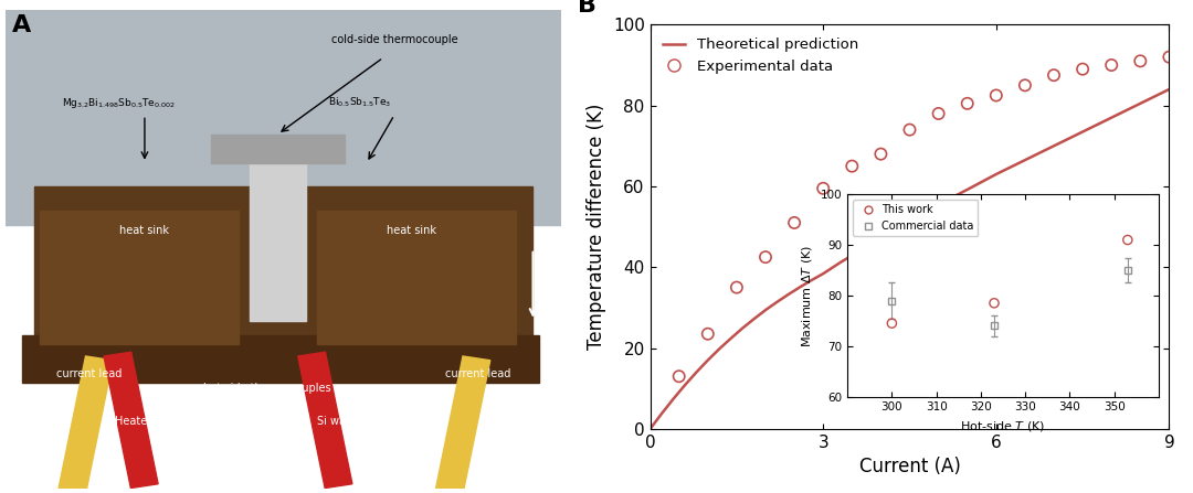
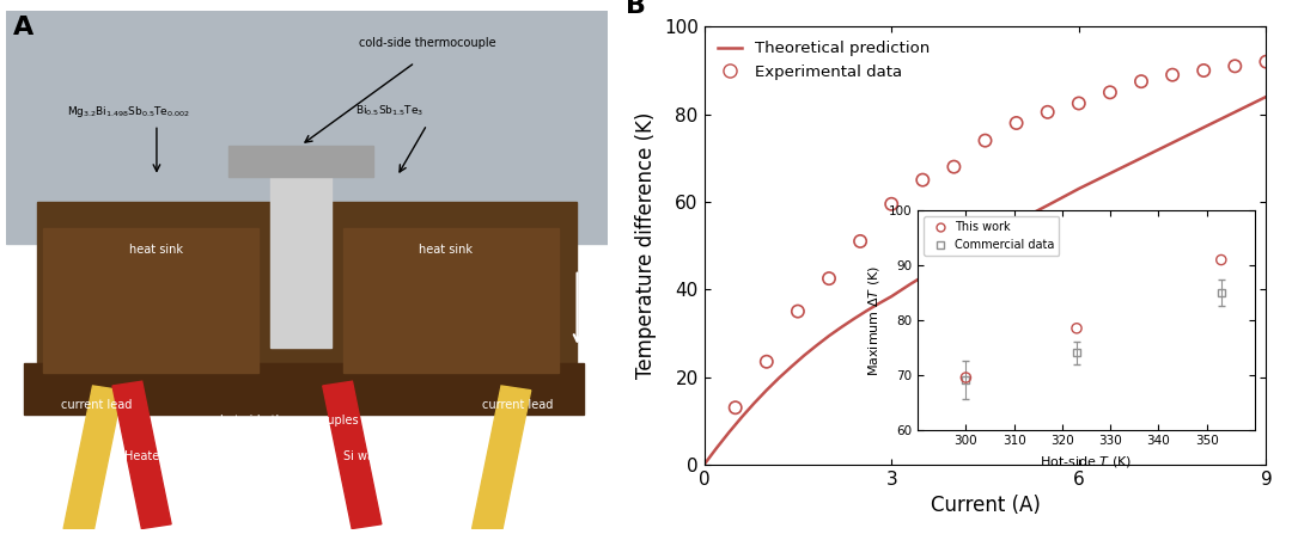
This work/300: 74.5 -> 69.5
Commercial data/300: 79 -> 69
